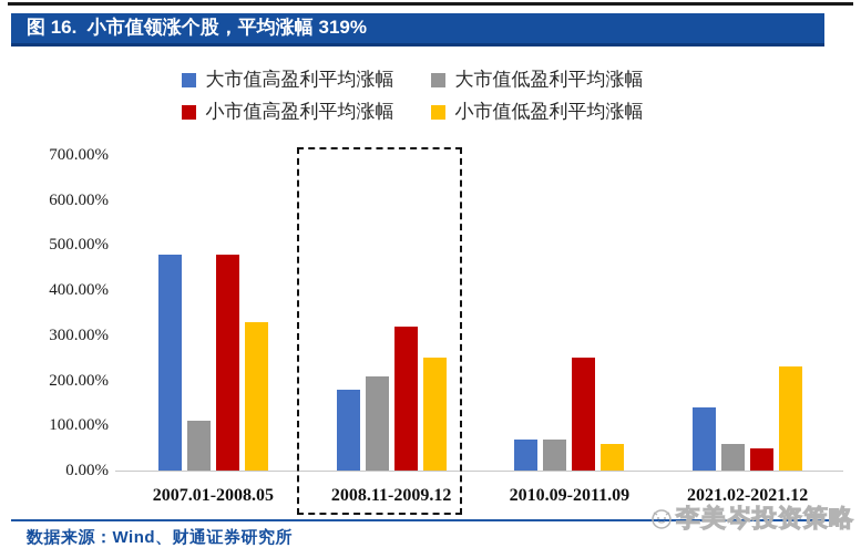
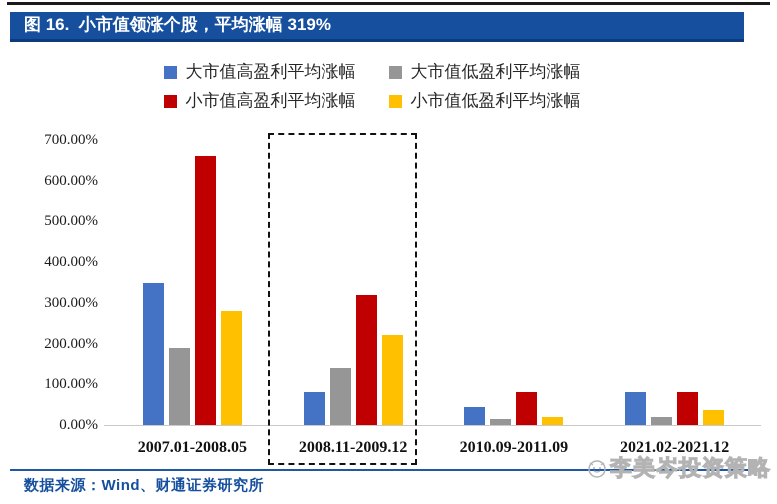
大市值高盈利平均涨幅/2007.01-2008.05: 480% -> 350%
大市值低盈利平均涨幅/2007.01-2008.05: 110% -> 190%
小市值高盈利平均涨幅/2007.01-2008.05: 480% -> 660%
小市值低盈利平均涨幅/2007.01-2008.05: 330% -> 280%
大市值高盈利平均涨幅/2008.11-2009.12: 180% -> 80%
大市值低盈利平均涨幅/2008.11-2009.12: 210% -> 140%
小市值低盈利平均涨幅/2008.11-2009.12: 250% -> 220%
大市值高盈利平均涨幅/2010.09-2011.09: 70% -> 40%
大市值低盈利平均涨幅/2010.09-2011.09: 70% -> 20%
小市值高盈利平均涨幅/2010.09-2011.09: 250% -> 80%
小市值低盈利平均涨幅/2010.09-2011.09: 60% -> 20%
大市值高盈利平均涨幅/2021.02-2021.12: 140% -> 80%
大市值低盈利平均涨幅/2021.02-2021.12: 60% -> 20%
小市值高盈利平均涨幅/2021.02-2021.12: 50% -> 80%
小市值低盈利平均涨幅/2021.02-2021.12: 230% -> 40%
